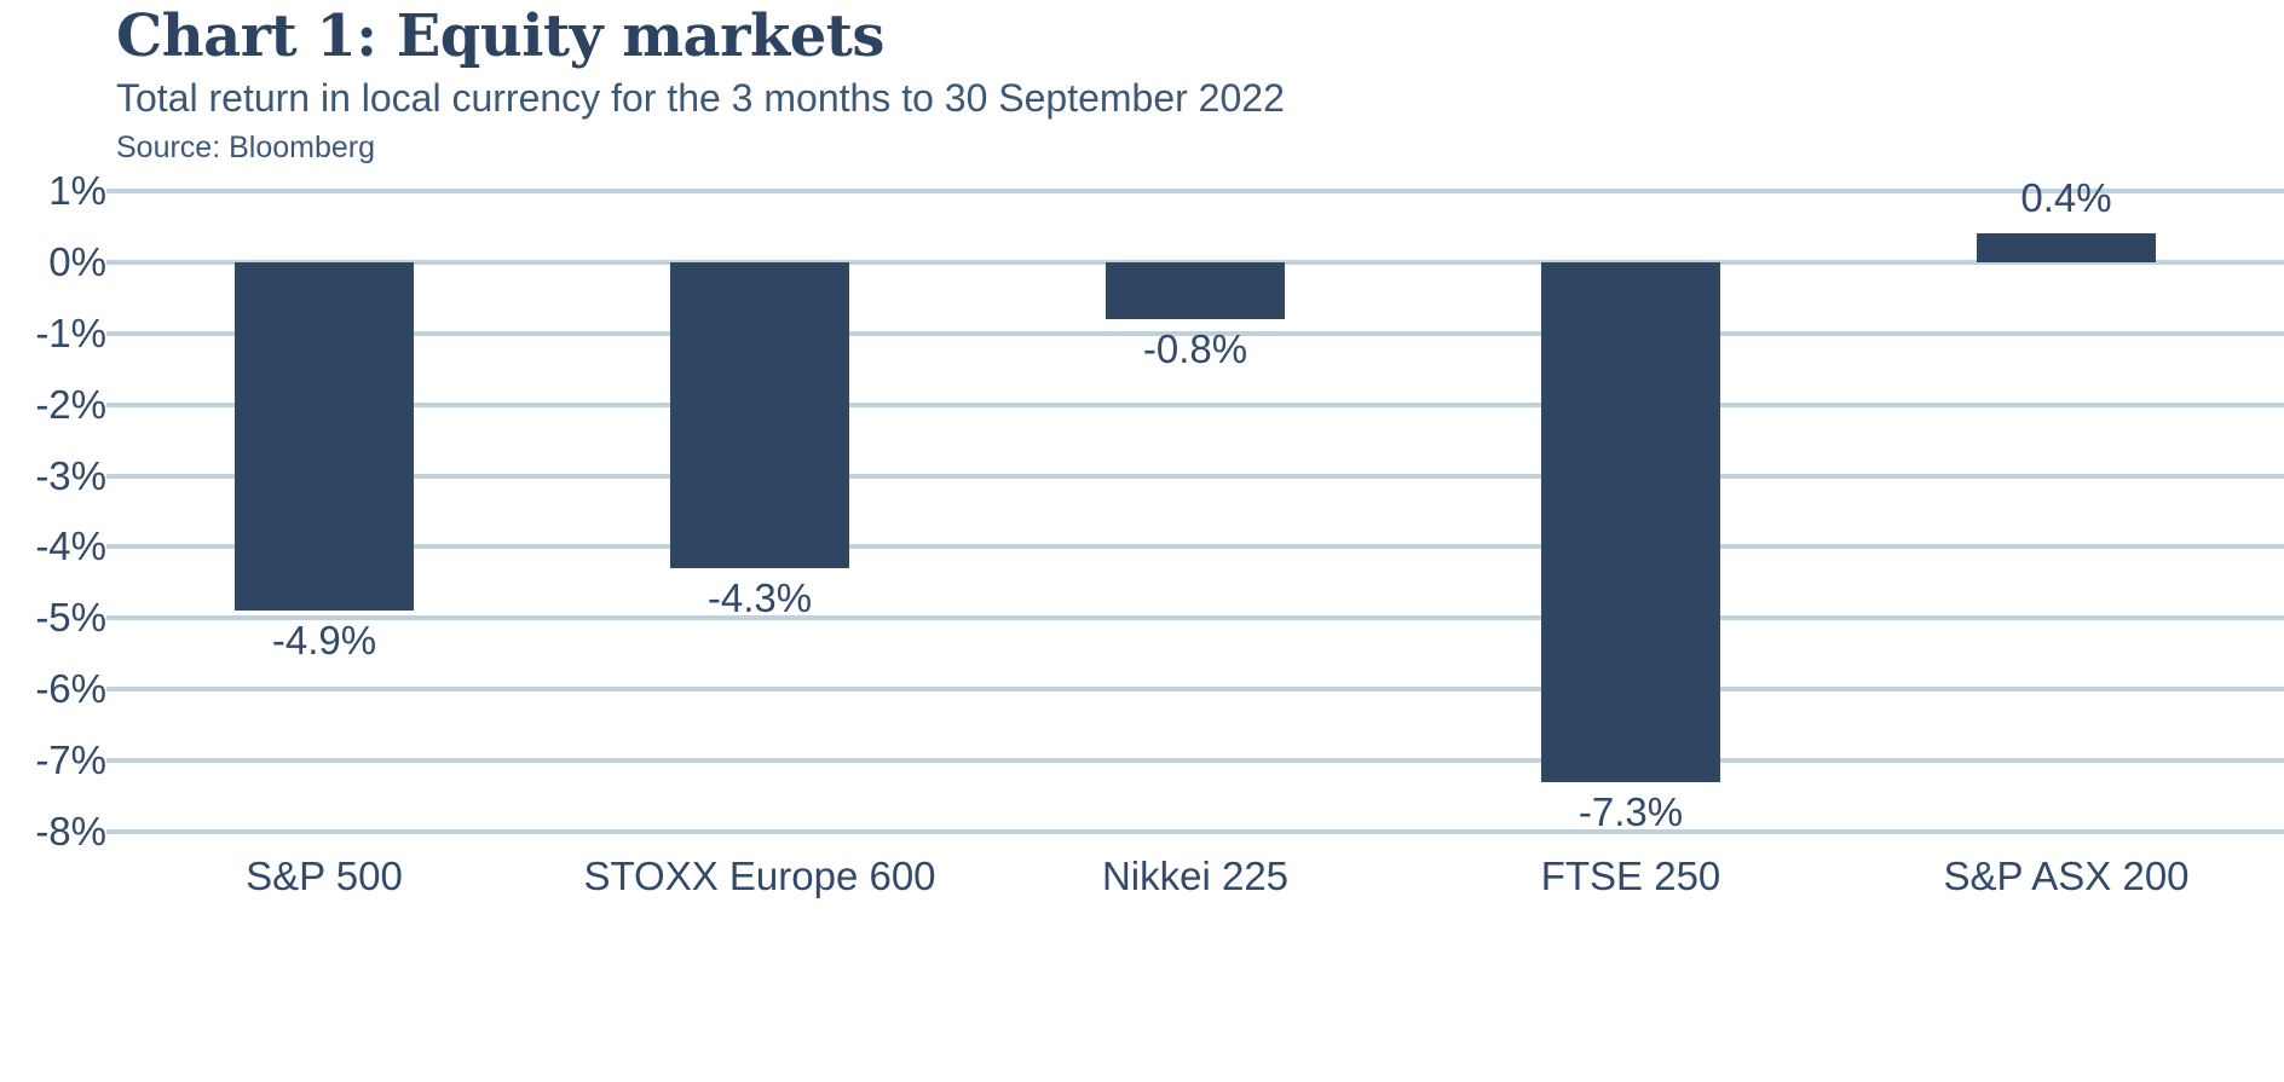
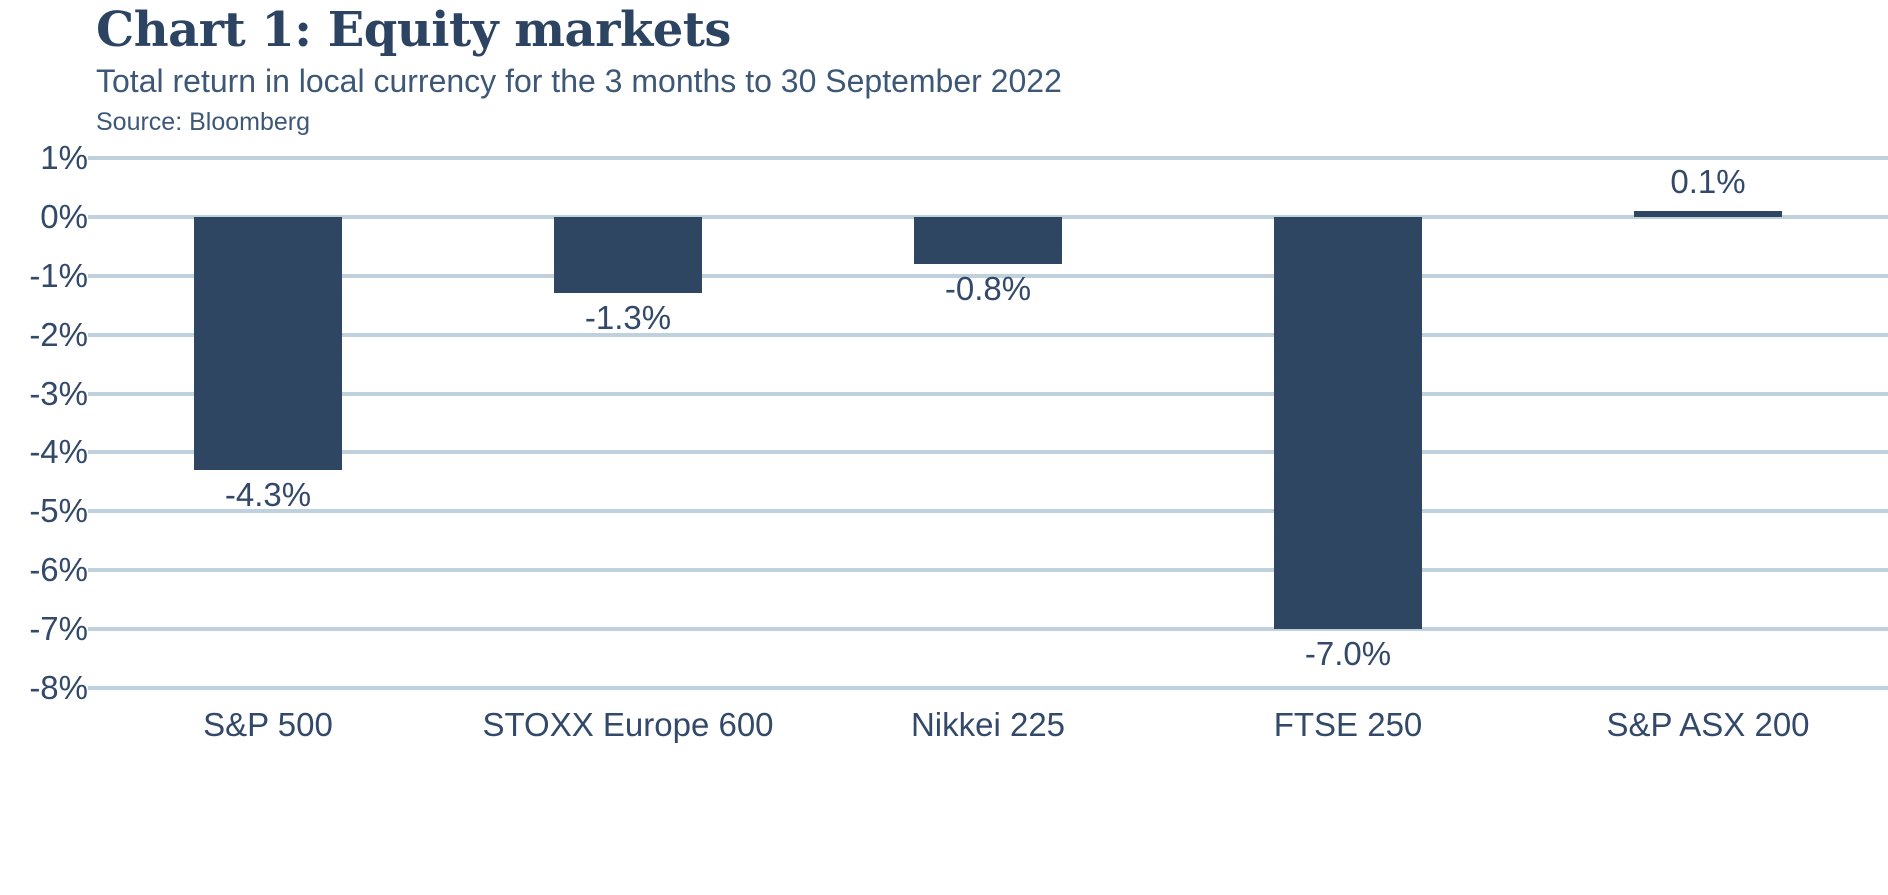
S&P 500: -4.9% -> -4.3%
STOXX Europe 600: -4.3% -> -1.3%
FTSE 250: -7.3% -> -7.0%
S&P ASX 200: 0.4% -> 0.1%
